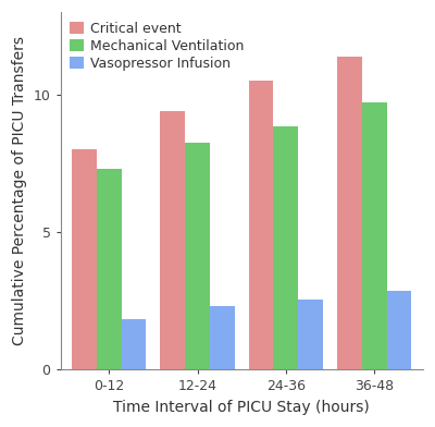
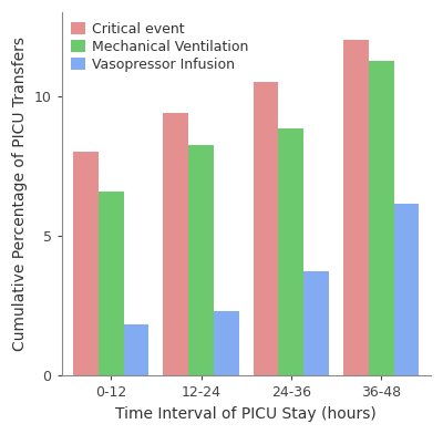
Mechanical Ventilation/0-12: 7.30 -> 6.60
Vasopressor Infusion/24-36: 2.55 -> 3.75
Critical event/36-48: 11.4 -> 12.0
Mechanical Ventilation/36-48: 9.70 -> 11.25
Vasopressor Infusion/36-48: 2.85 -> 6.15
